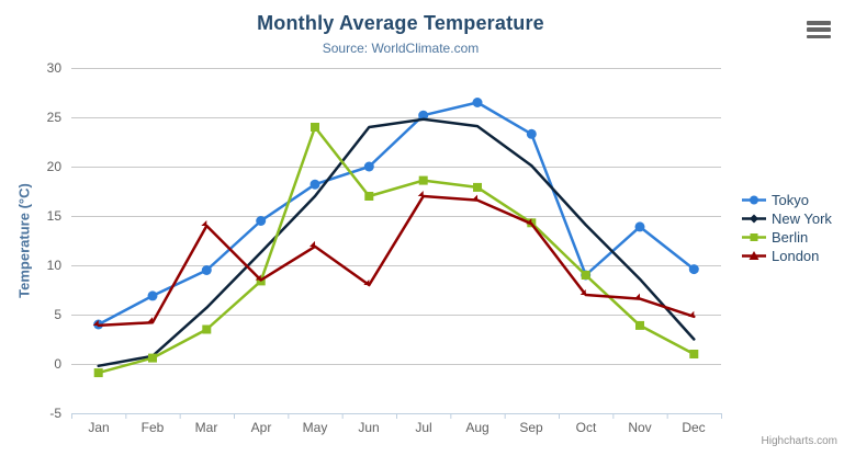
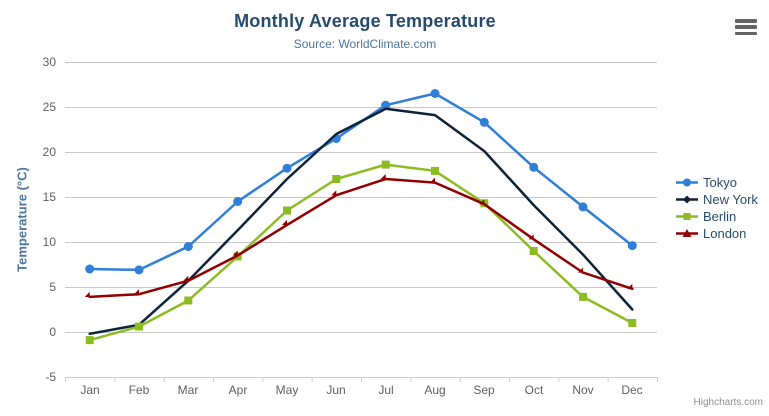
Tokyo/Jan: 4 -> 7
London/Mar: 14 -> 6
Berlin/May: 24 -> 14
Tokyo/Jun: 20 -> 22
New York/Jun: 24 -> 22
London/Jun: 8 -> 15
Tokyo/Oct: 9 -> 18
London/Oct: 7 -> 10
